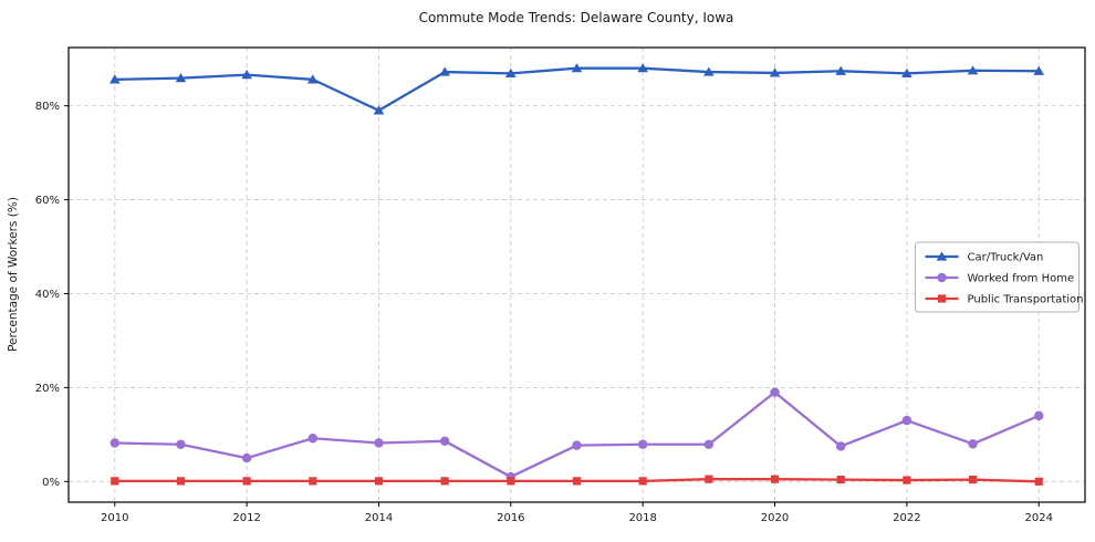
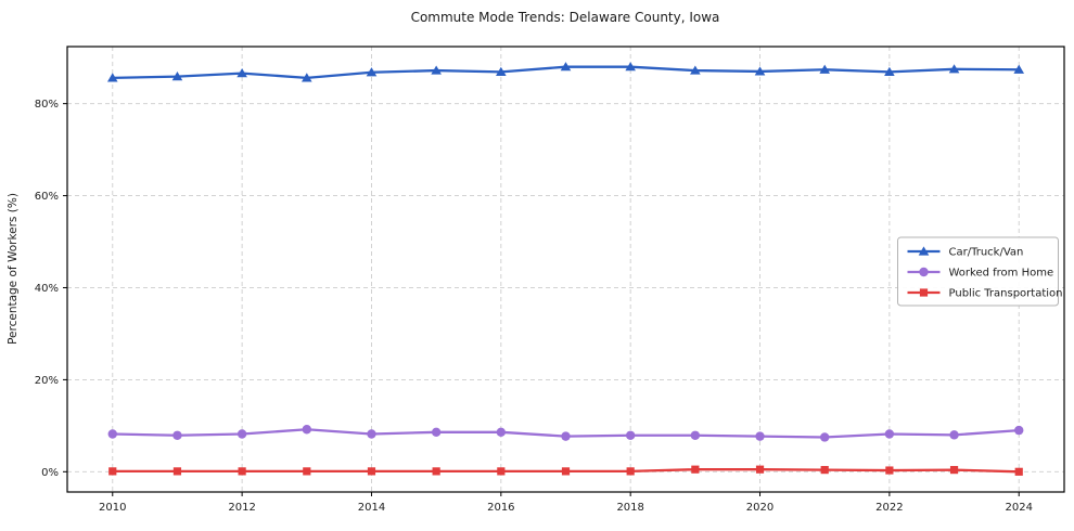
Worked from Home/2012: 5% -> 8%
Car/Truck/Van/2014: 79% -> 87%
Worked from Home/2016: 1% -> 9%
Worked from Home/2020: 19% -> 8%
Worked from Home/2022: 13% -> 8%
Worked from Home/2024: 14% -> 9%
